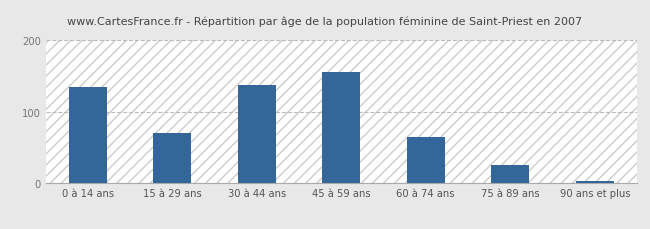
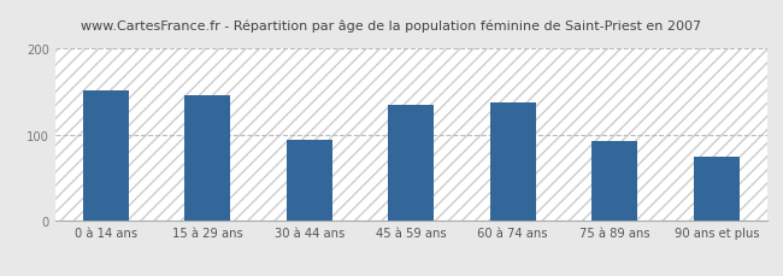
0 à 14 ans: 135 -> 152
15 à 29 ans: 70 -> 146
30 à 44 ans: 138 -> 94
45 à 59 ans: 155 -> 134
60 à 74 ans: 65 -> 138
75 à 89 ans: 25 -> 92
90 ans et plus: 3 -> 74
